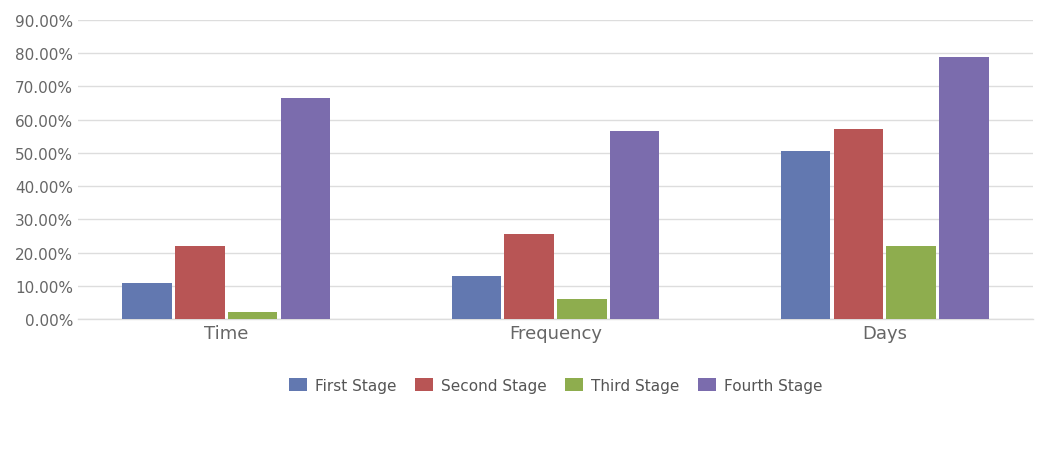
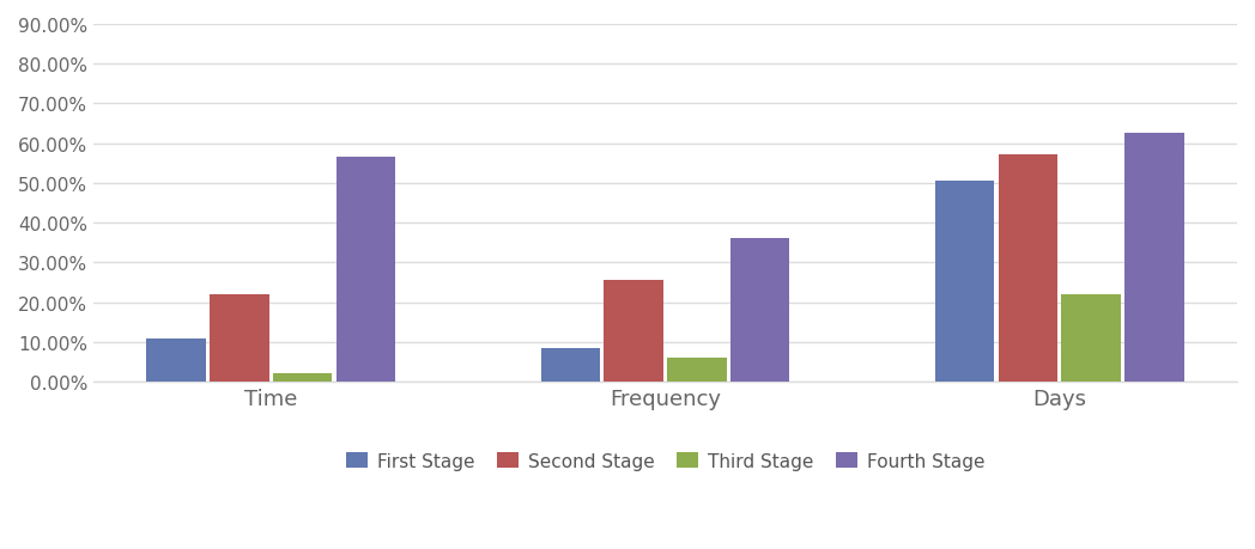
Fourth Stage/Time: 66.5% -> 56.5%
First Stage/Frequency: 13.0% -> 8.5%
Fourth Stage/Frequency: 56.5% -> 36.0%
Fourth Stage/Days: 79.0% -> 62.5%
